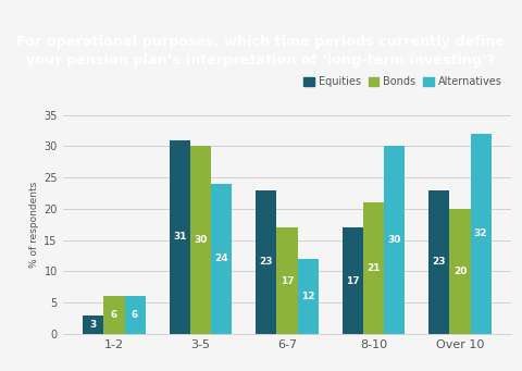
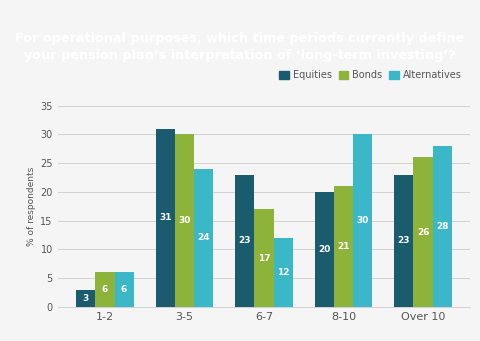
Equities/8-10: 17 -> 20
Bonds/Over 10: 20 -> 26
Alternatives/Over 10: 32 -> 28
